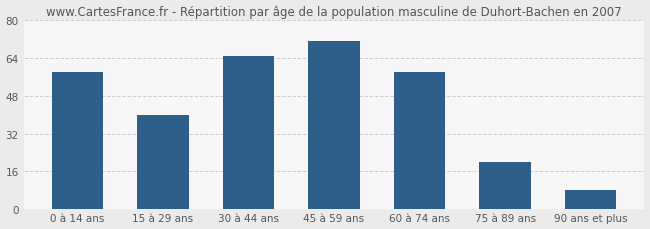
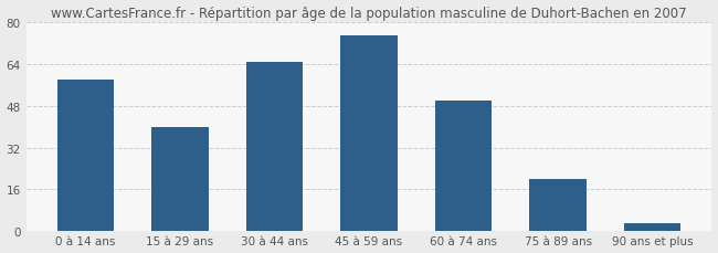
45 à 59 ans: 71 -> 75
60 à 74 ans: 58 -> 50
90 ans et plus: 8 -> 3
